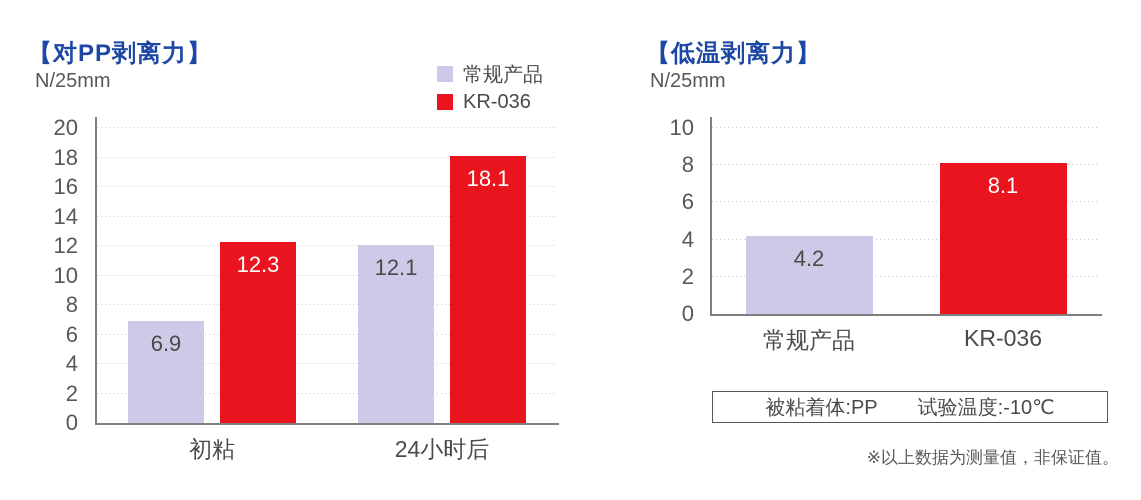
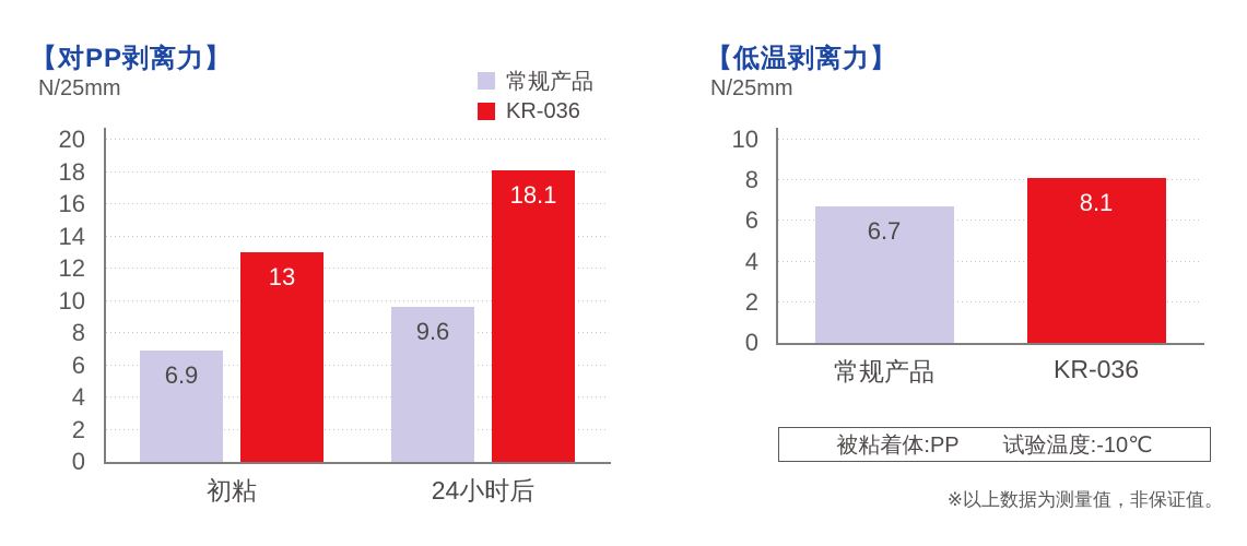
【对PP剥离力】/KR-036/初粘: 12.3 -> 13
【对PP剥离力】/常规产品/24小时后: 12.1 -> 9.6
【低温剥离力】/常规产品: 4.2 -> 6.7
